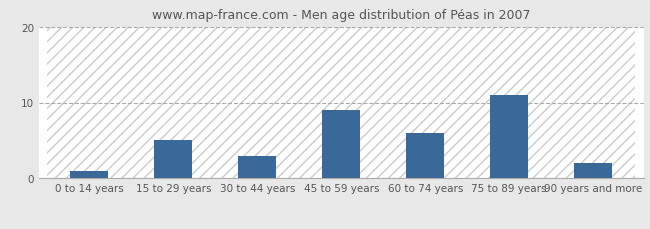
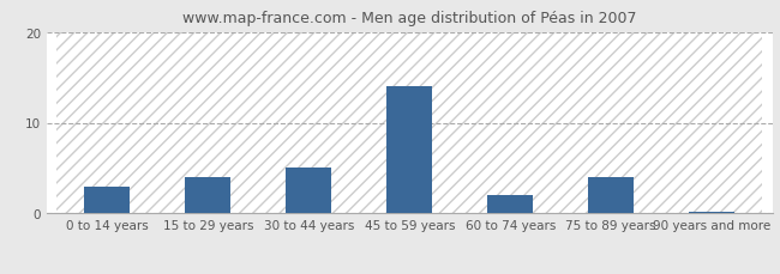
0 to 14 years: 1.0 -> 3.0
15 to 29 years: 5.0 -> 4.0
30 to 44 years: 3.0 -> 5.0
45 to 59 years: 9.0 -> 14.0
60 to 74 years: 6.0 -> 2.0
75 to 89 years: 11.0 -> 4.0
90 years and more: 2.0 -> 0.2
